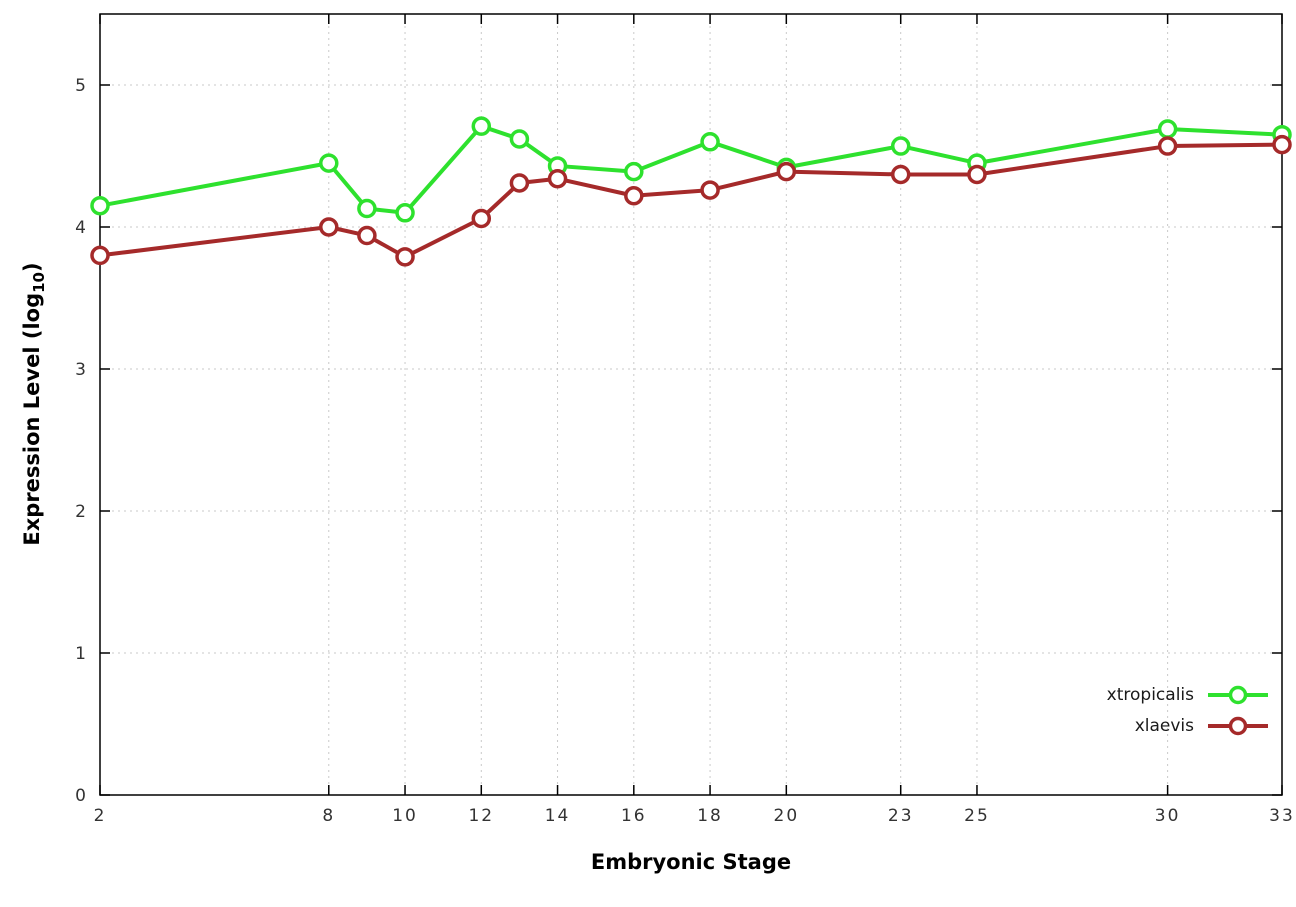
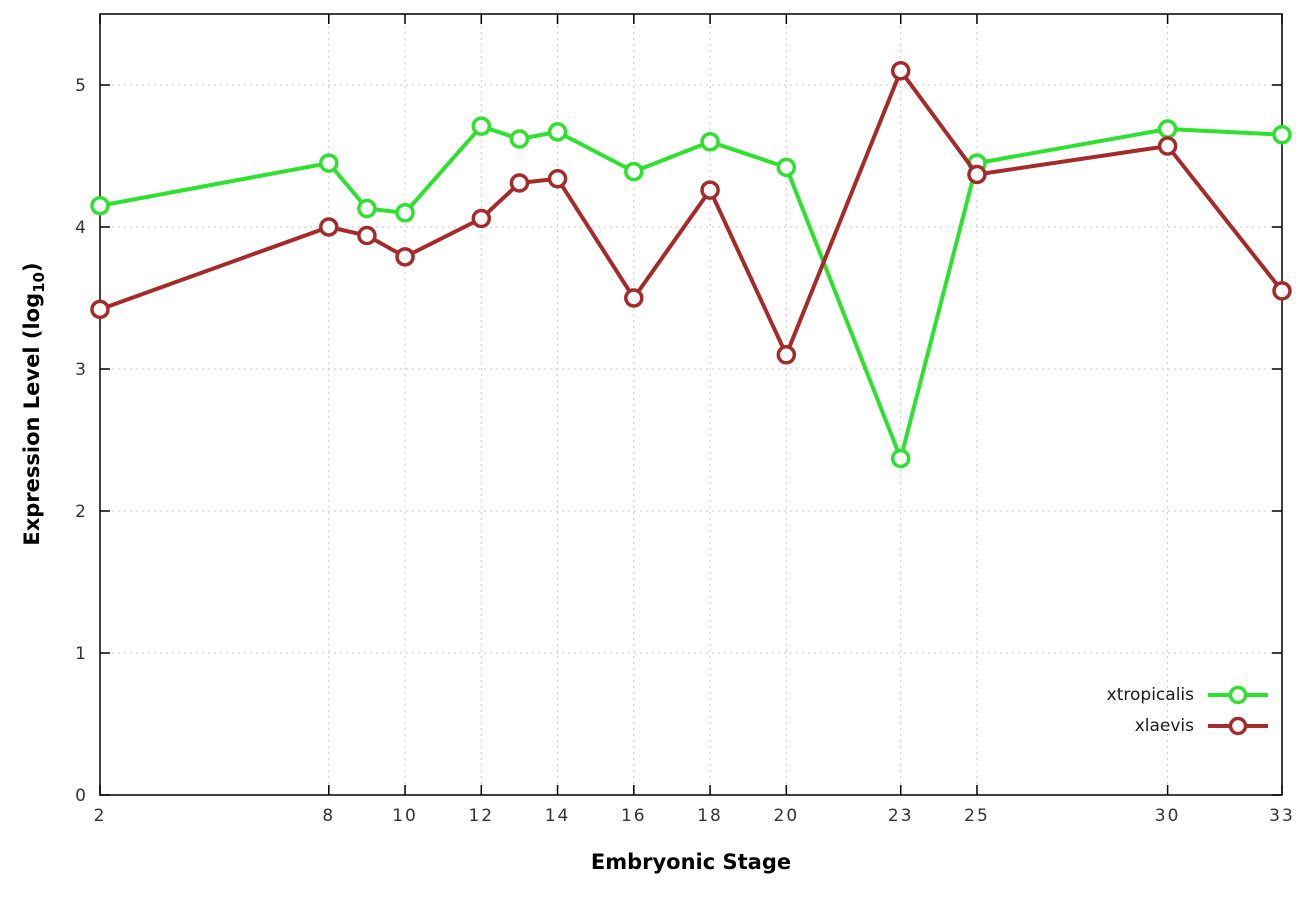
xlaevis/2: 3.80 -> 3.42
xtropicalis/14: 4.43 -> 4.67
xlaevis/16: 4.22 -> 3.50
xlaevis/20: 4.39 -> 3.10
xtropicalis/23: 4.57 -> 2.37
xlaevis/23: 4.37 -> 5.10
xlaevis/33: 4.58 -> 3.55
